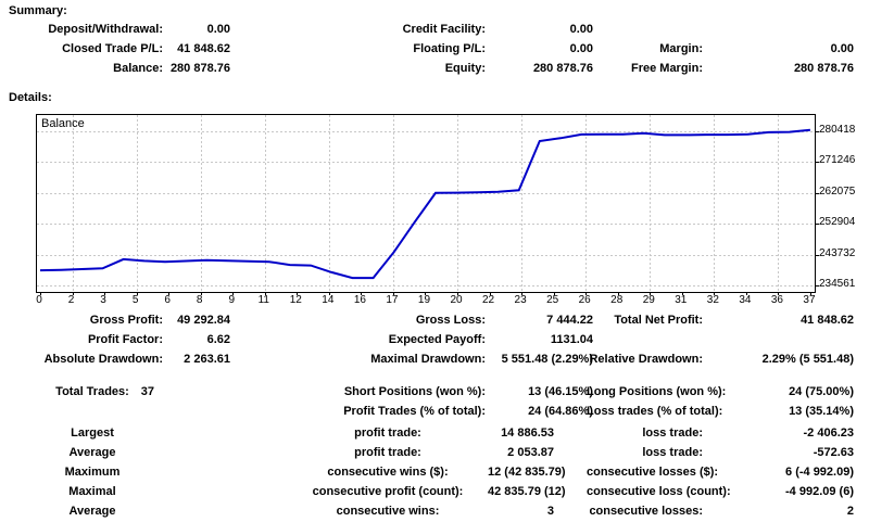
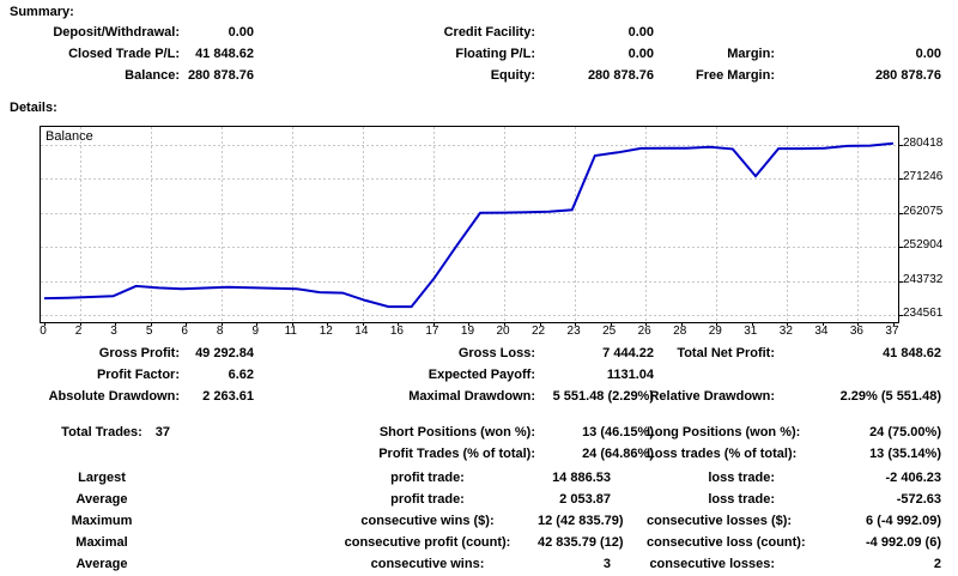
31: 279000 -> 272000
